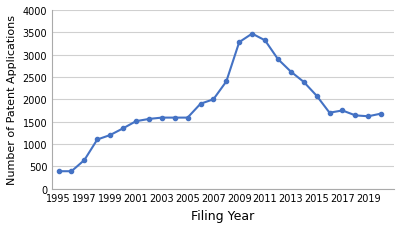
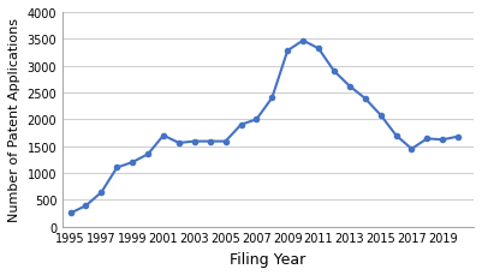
1995: 390 -> 250
2001: 1510 -> 1700
2017: 1750 -> 1450
